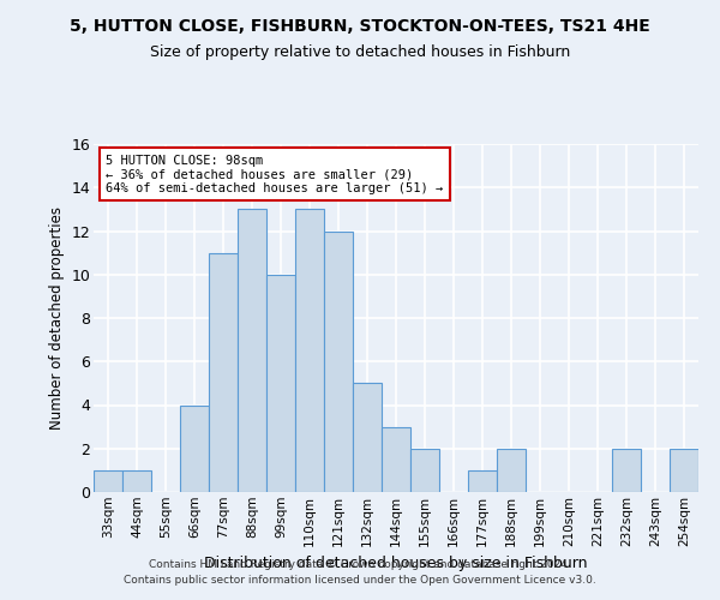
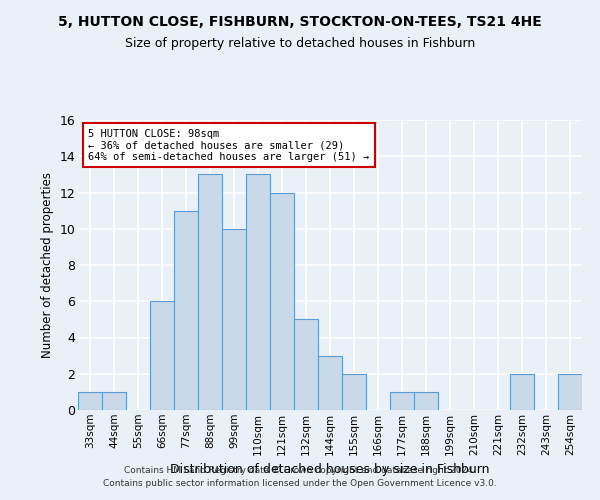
66sqm: 4 -> 6
188sqm: 2 -> 1
